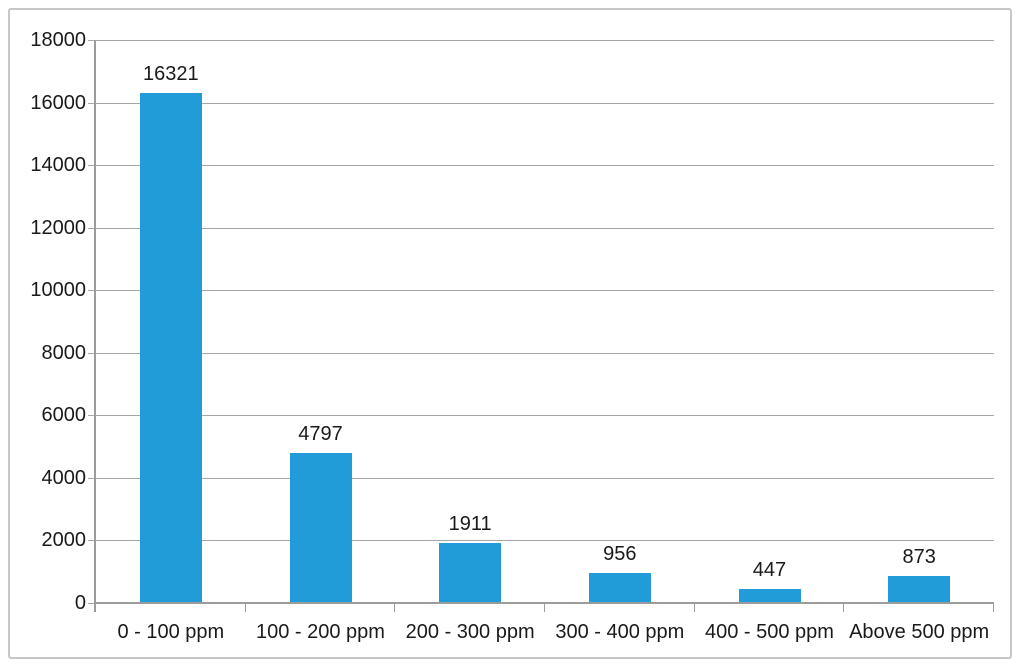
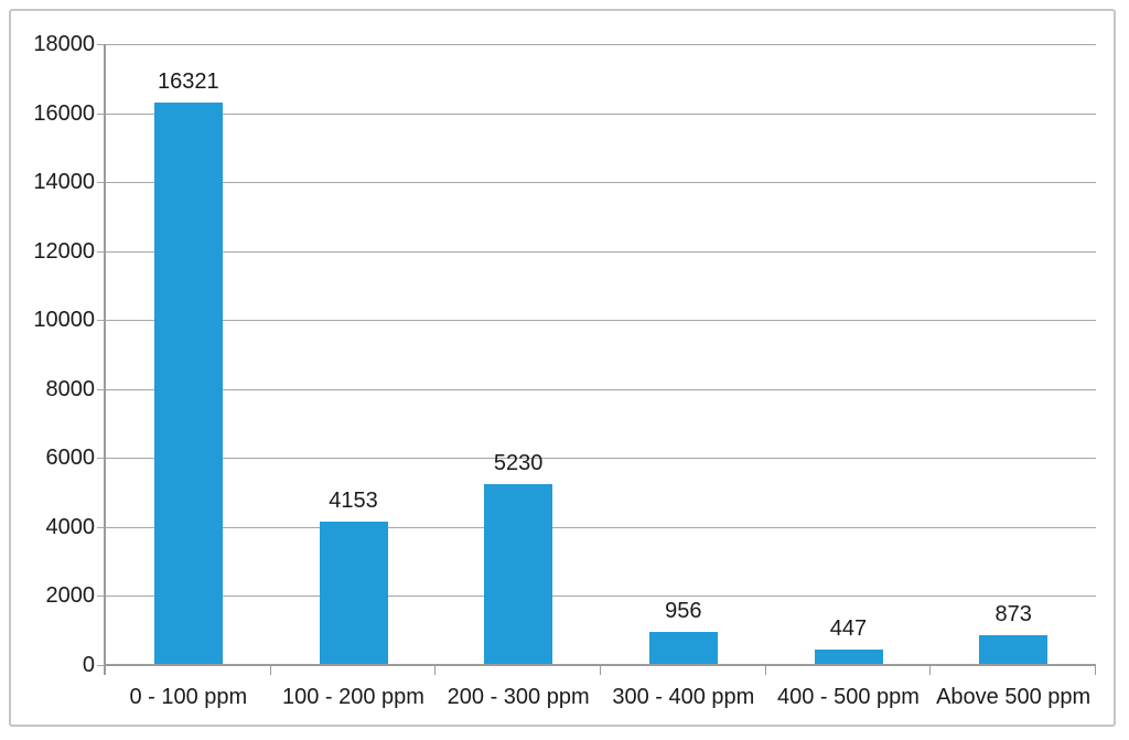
100 - 200 ppm: 4797 -> 4153
200 - 300 ppm: 1911 -> 5230
